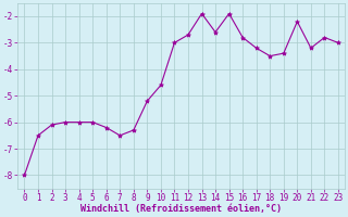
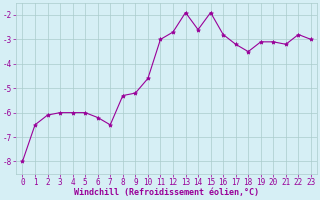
8: -6.3 -> -5.3
19: -3.4 -> -3.1
20: -2.2 -> -3.1
